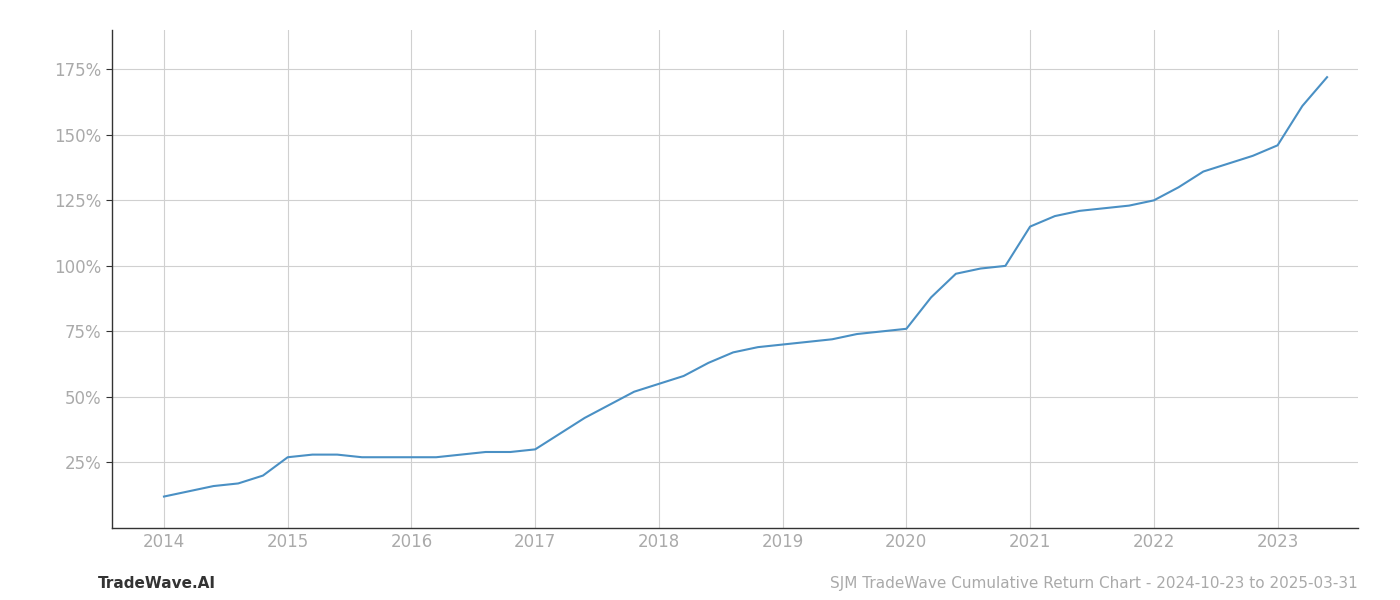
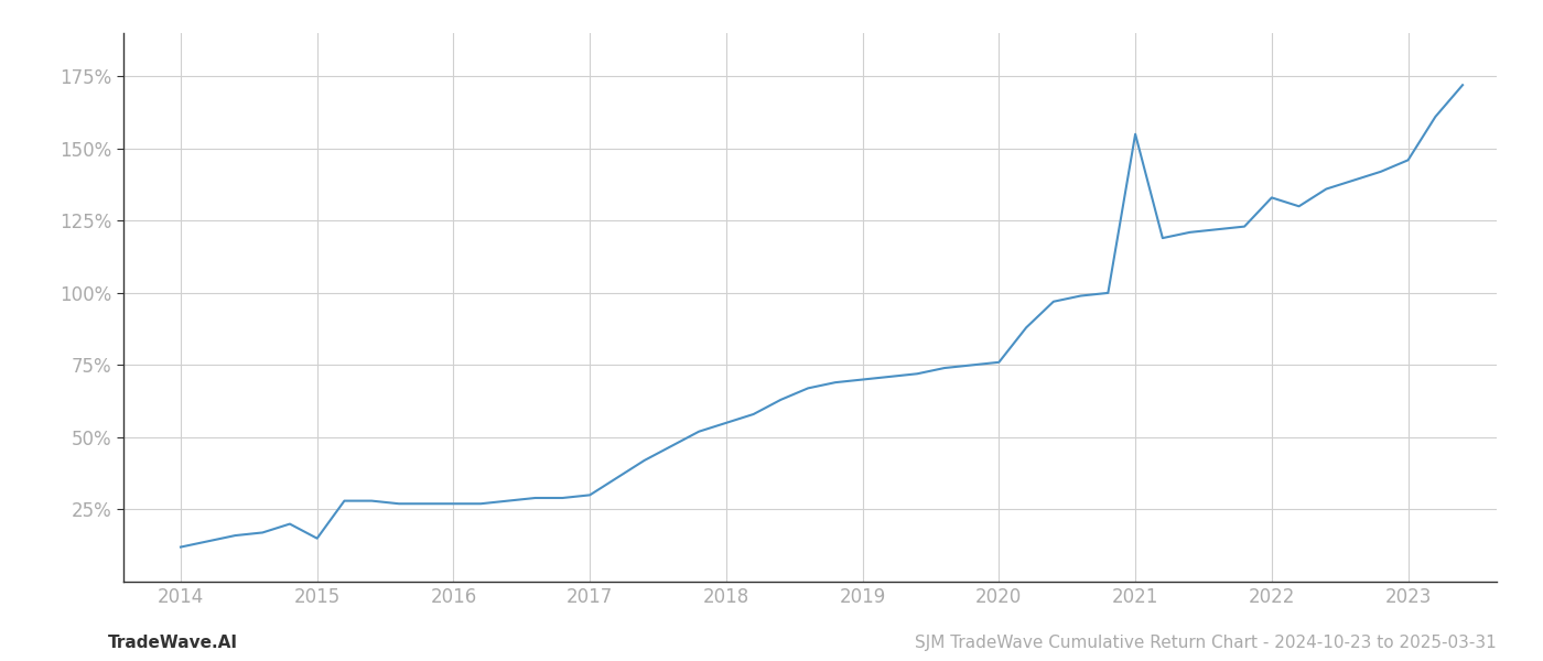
2015: 27% -> 15%
2021: 115% -> 155%
2022: 125% -> 133%
